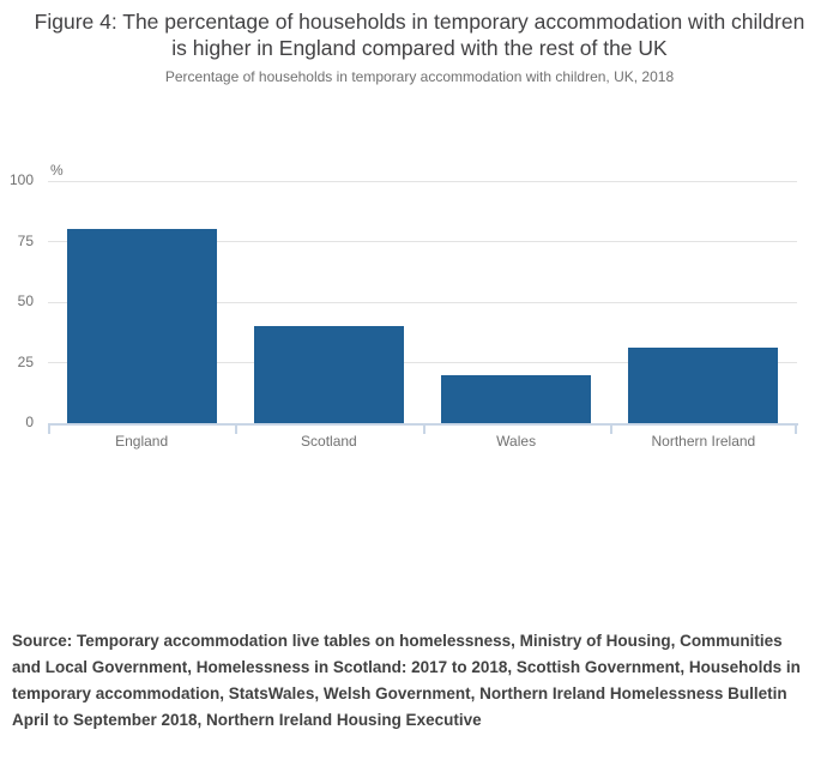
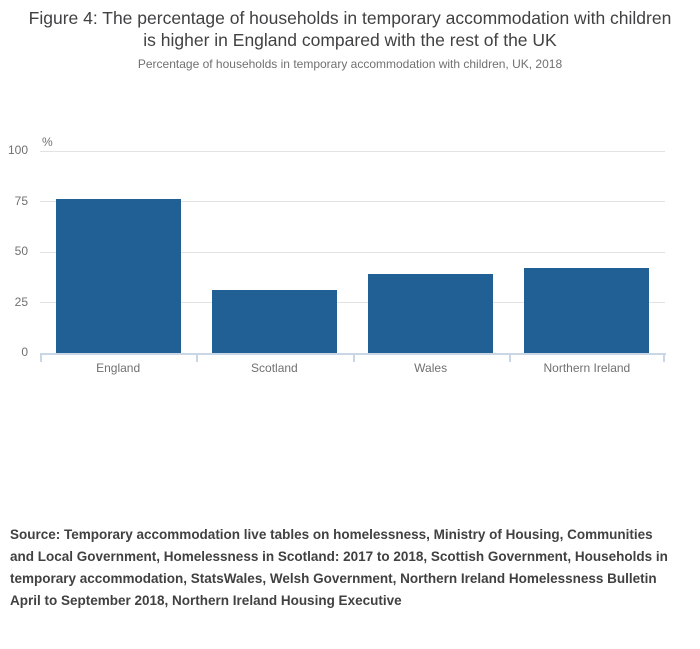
England: 80 -> 76
Scotland: 40 -> 31
Wales: 20 -> 39
Northern Ireland: 31 -> 42
